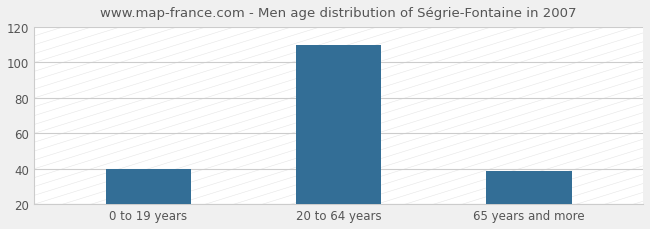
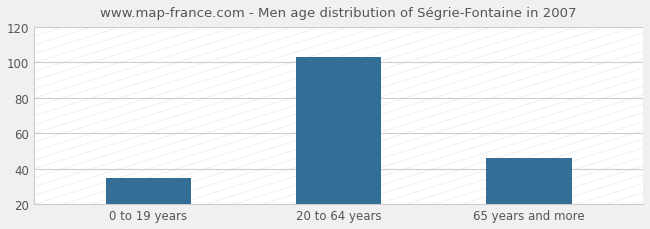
0 to 19 years: 40 -> 35
20 to 64 years: 110 -> 103
65 years and more: 39 -> 46
